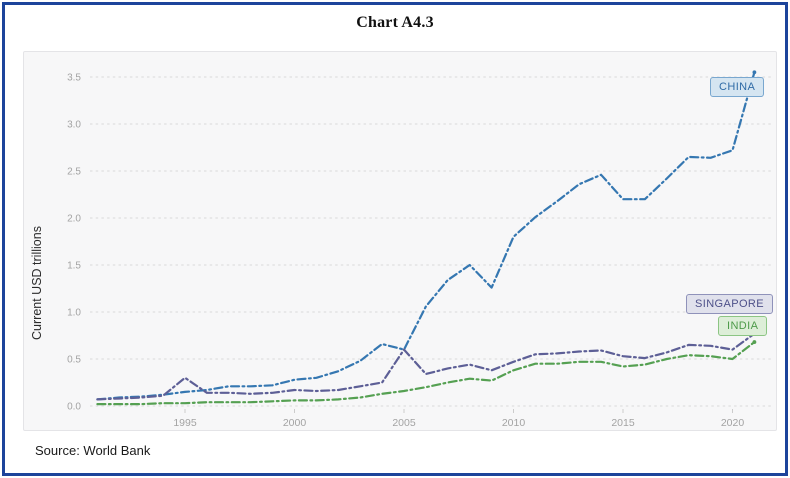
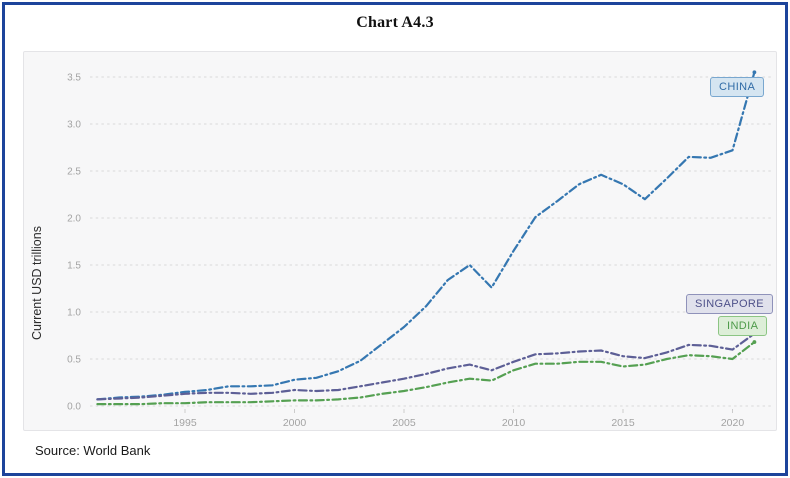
SINGAPORE/1995: 0.3 -> 0.1
CHINA/2005: 0.6 -> 0.8
SINGAPORE/2005: 0.6 -> 0.3
CHINA/2010: 1.8 -> 1.6
CHINA/2015: 2.2 -> 2.4
